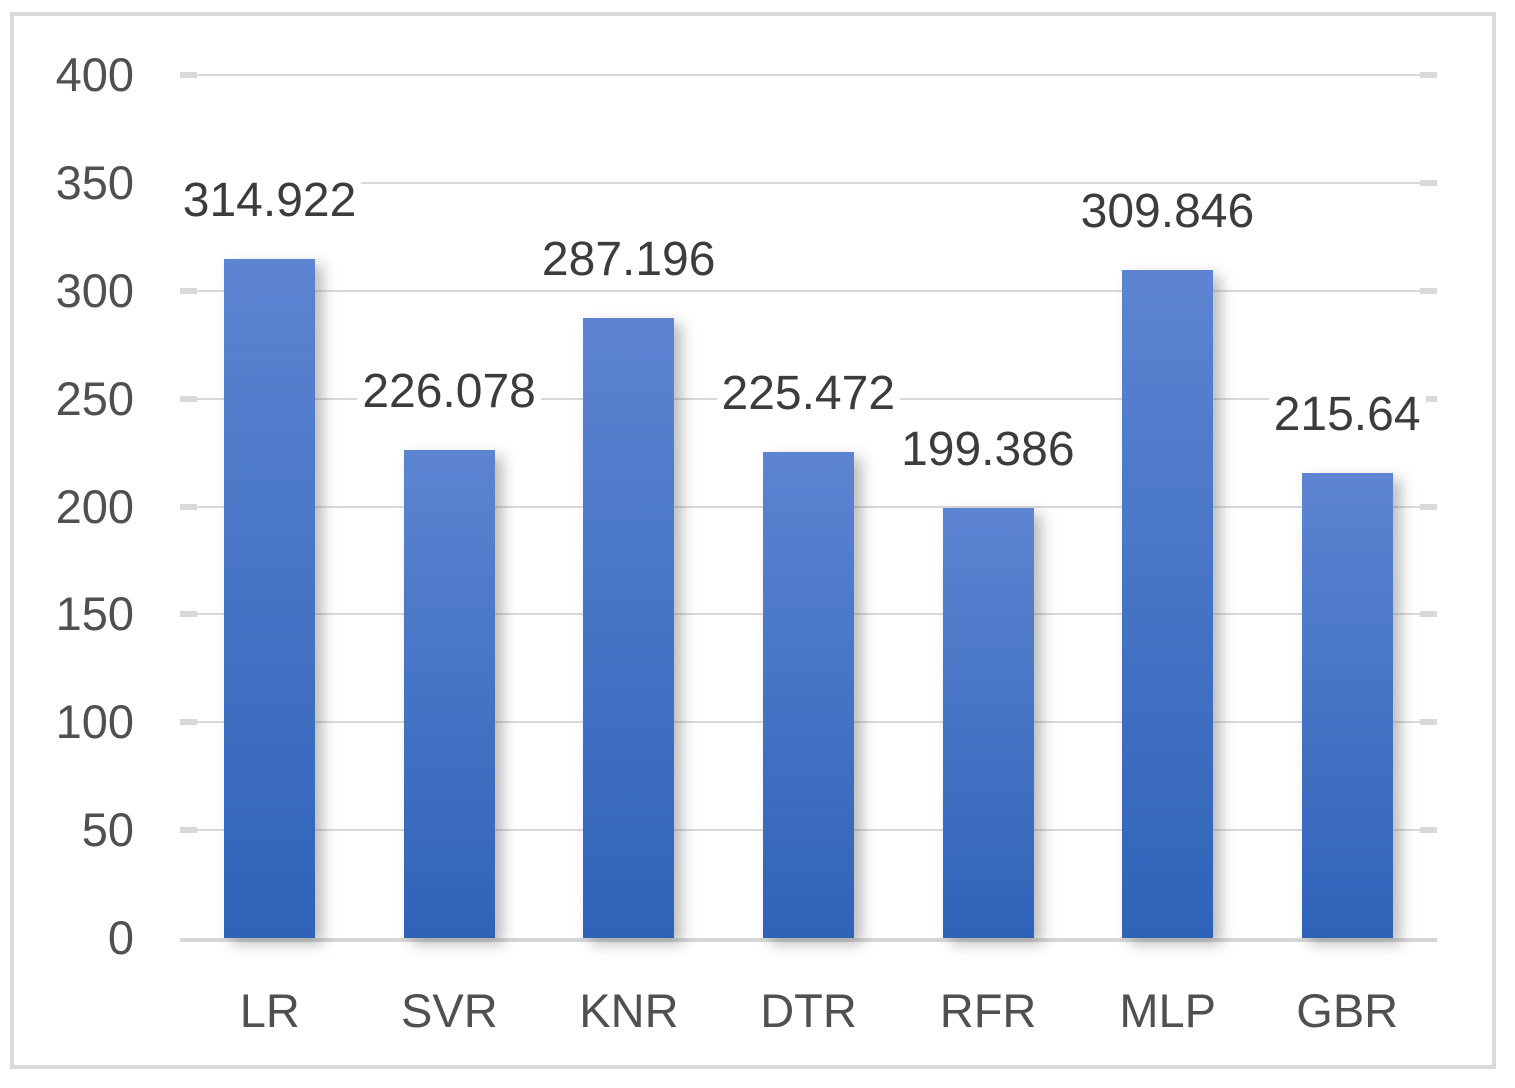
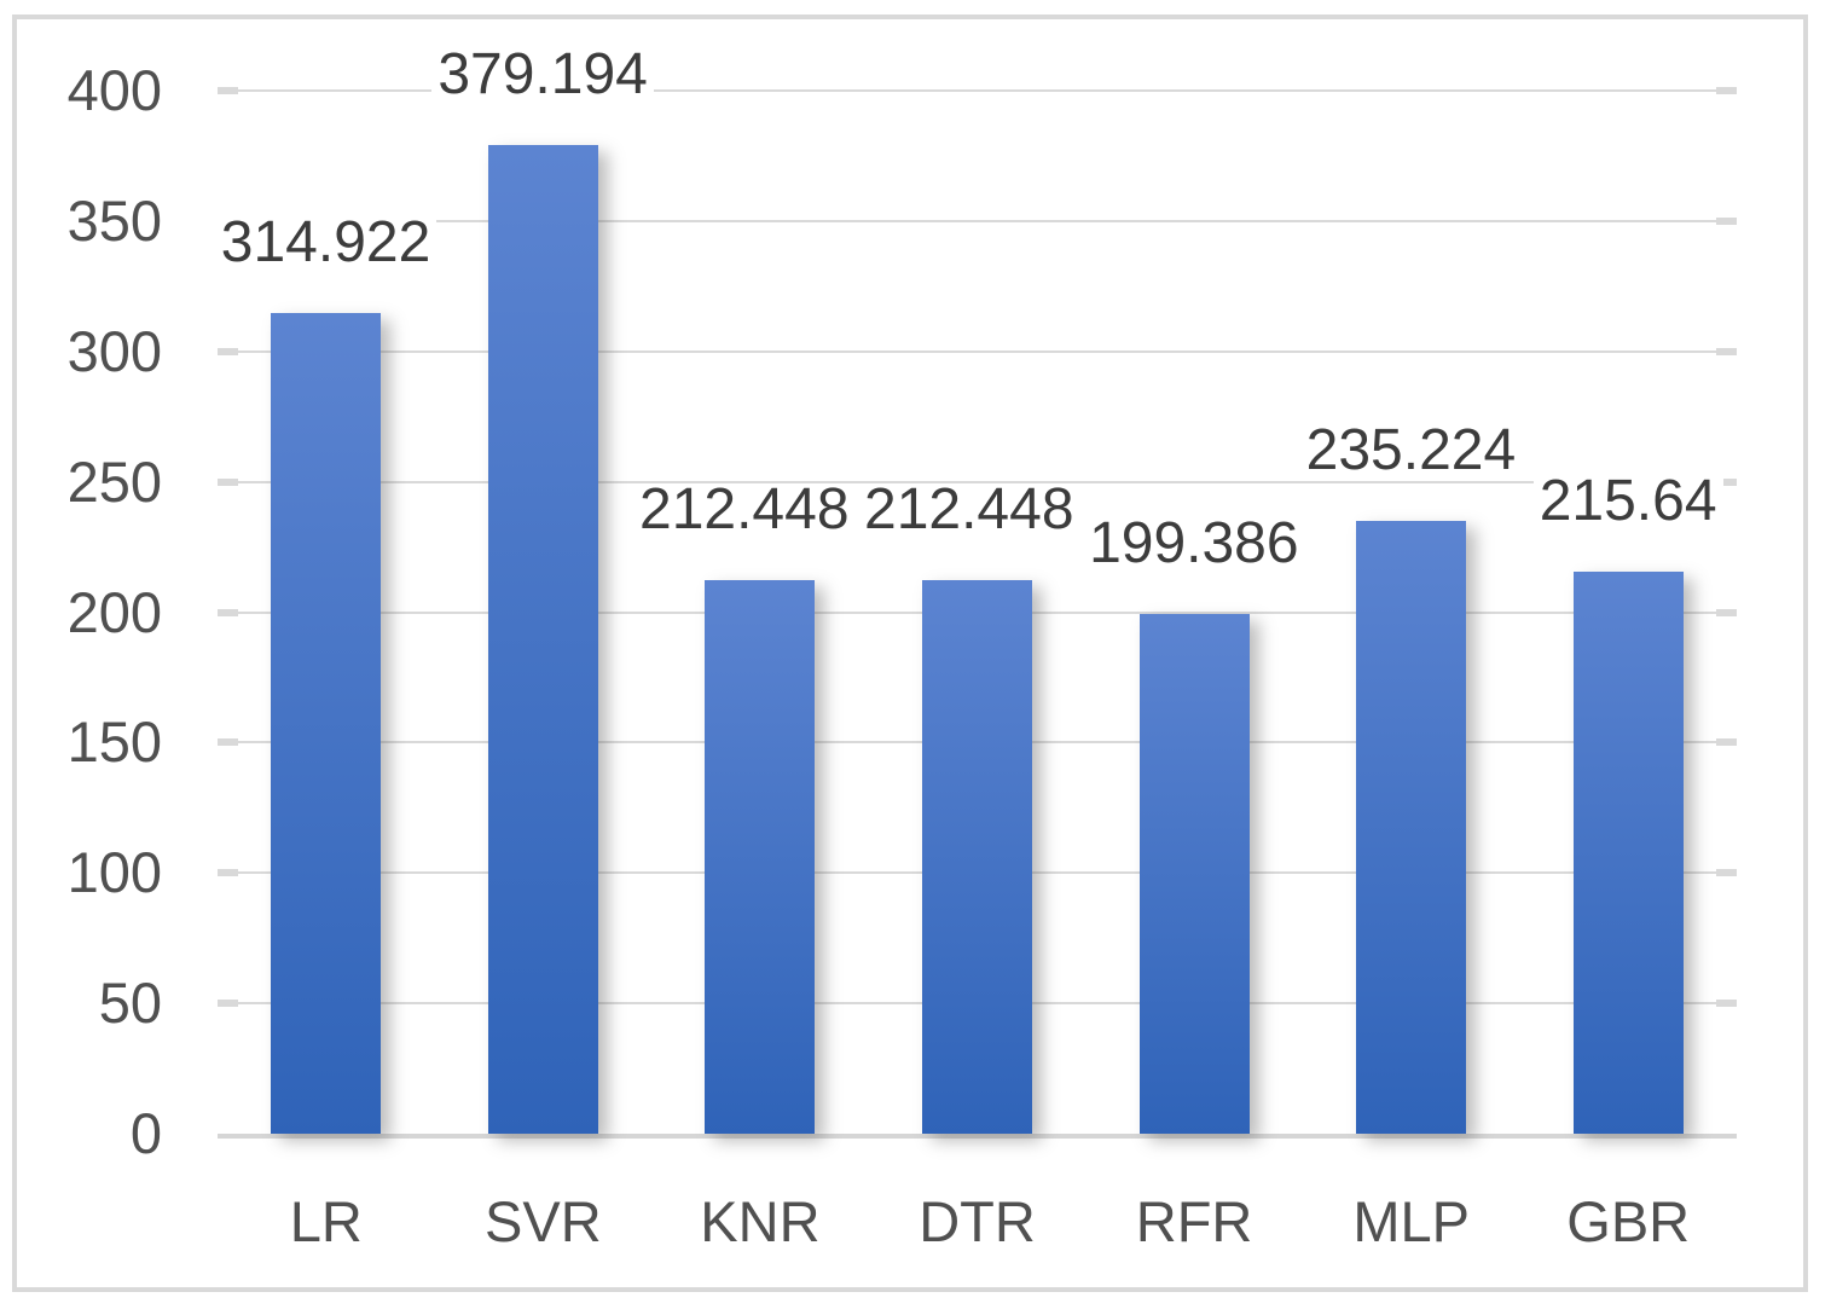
SVR: 226.078 -> 379.194
KNR: 287.196 -> 212.448
DTR: 225.472 -> 212.448
MLP: 309.846 -> 235.224
